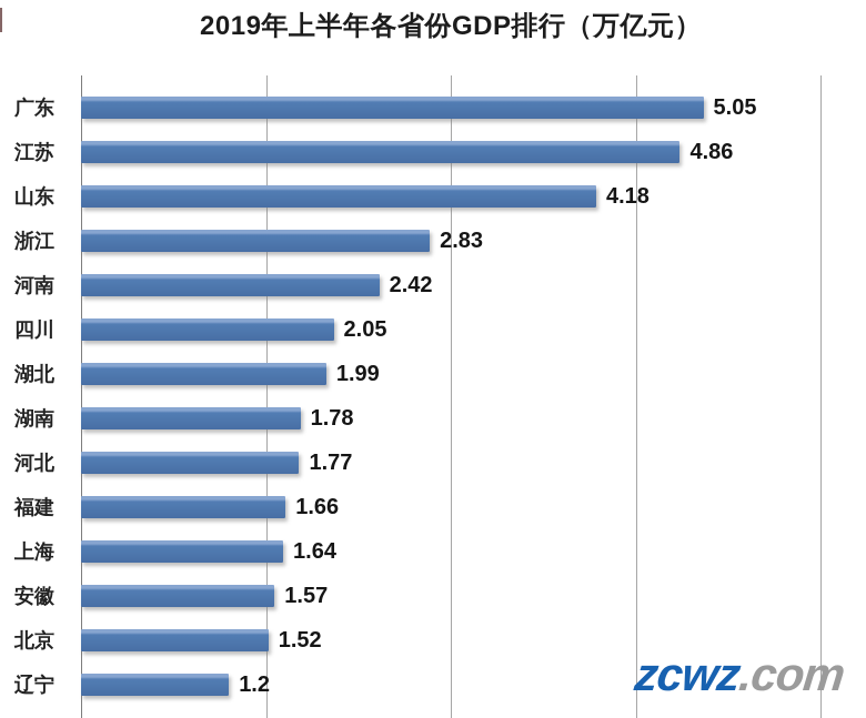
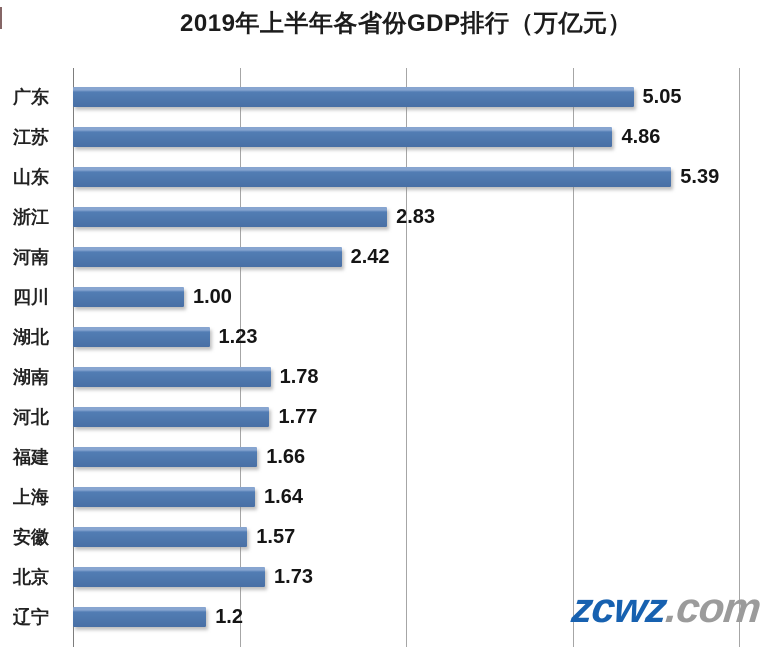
山东: 4.18 -> 5.39
四川: 2.05 -> 1.00
湖北: 1.99 -> 1.23
北京: 1.52 -> 1.73
